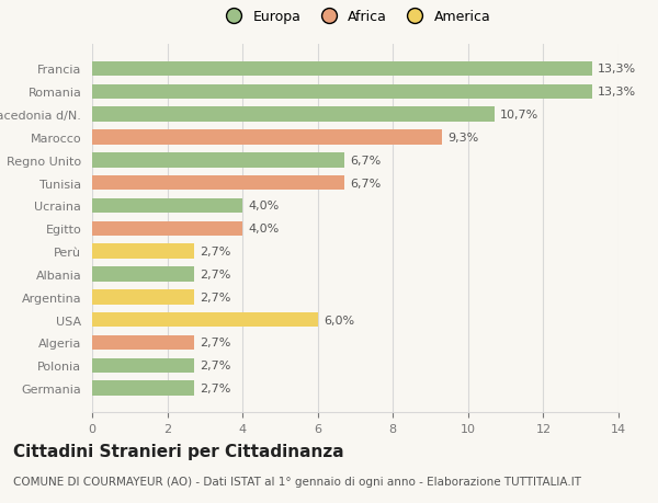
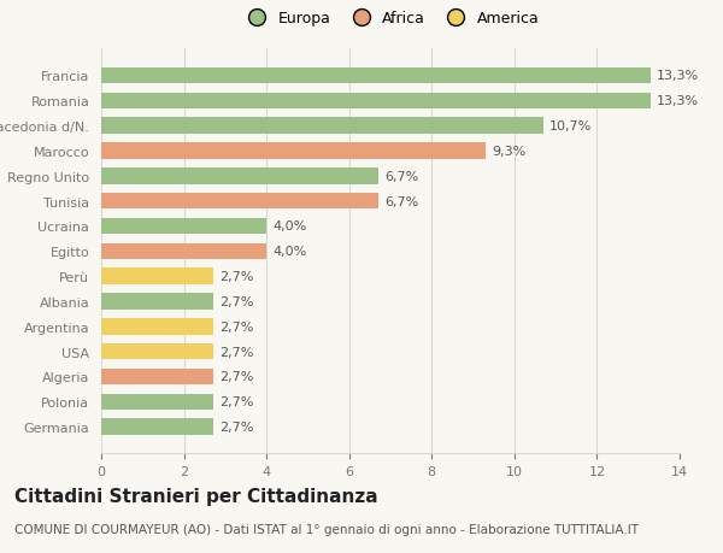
USA: 6,0% -> 2,7%
